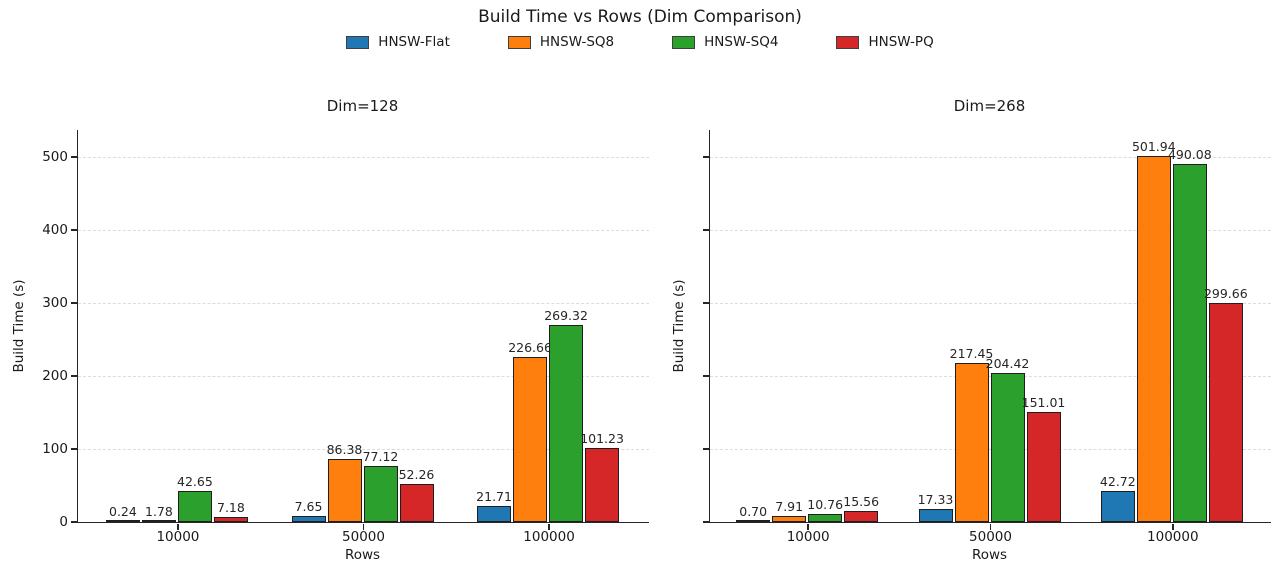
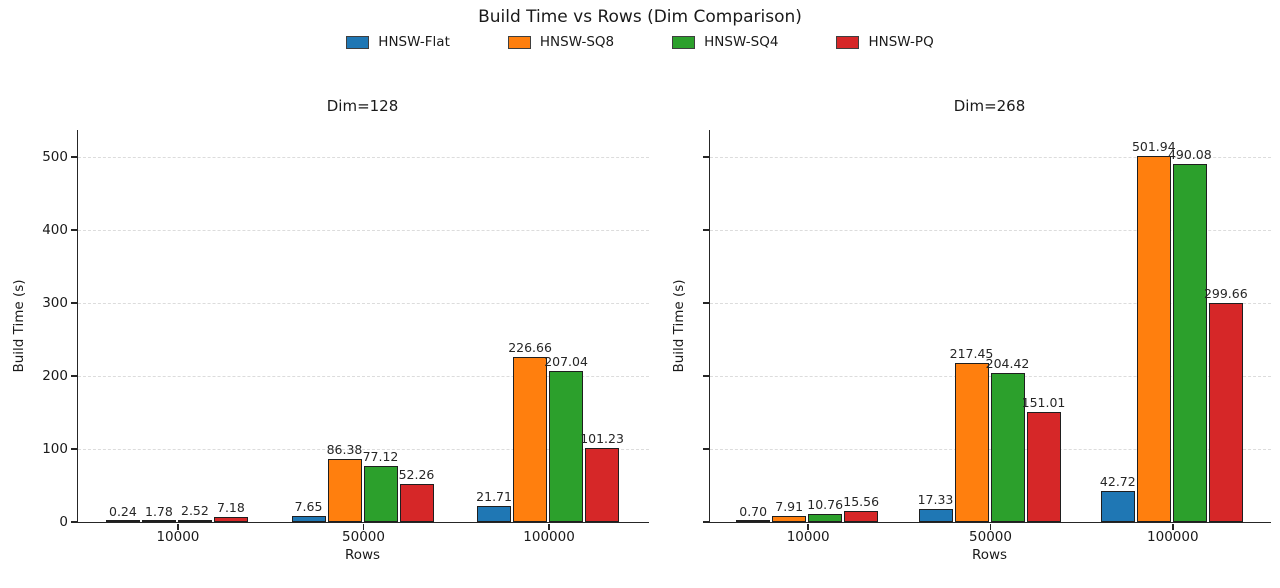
Dim=128/HNSW-SQ4/10000: 42.65 -> 2.52
Dim=128/HNSW-SQ4/100000: 269.32 -> 207.04
